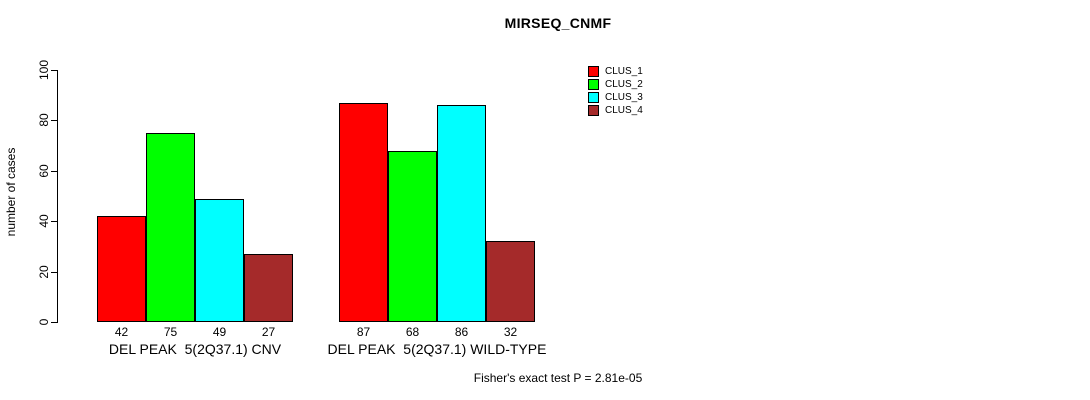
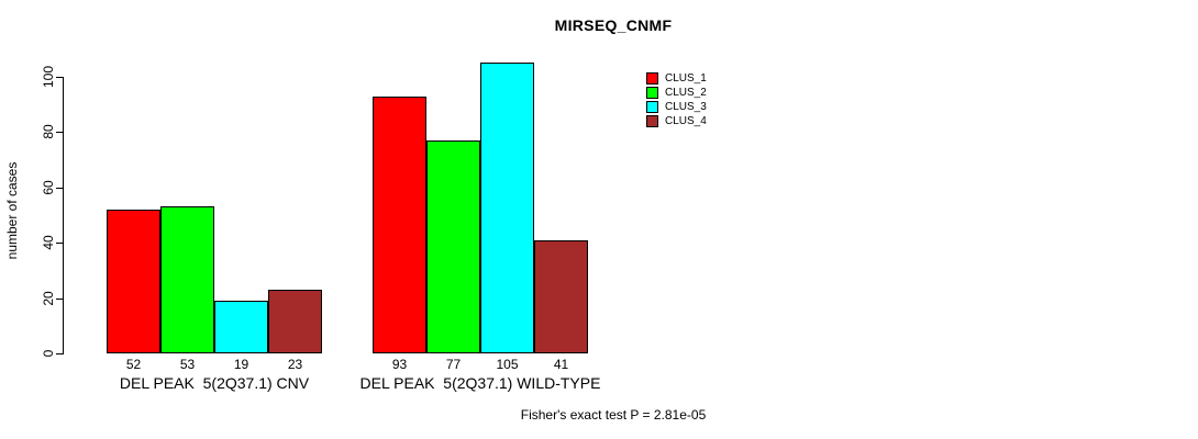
CLUS_1/DEL PEAK 5(2Q37.1) CNV: 42 -> 52
CLUS_2/DEL PEAK 5(2Q37.1) CNV: 75 -> 53
CLUS_3/DEL PEAK 5(2Q37.1) CNV: 49 -> 19
CLUS_4/DEL PEAK 5(2Q37.1) CNV: 27 -> 23
CLUS_1/DEL PEAK 5(2Q37.1) WILD-TYPE: 87 -> 93
CLUS_2/DEL PEAK 5(2Q37.1) WILD-TYPE: 68 -> 77
CLUS_3/DEL PEAK 5(2Q37.1) WILD-TYPE: 86 -> 105
CLUS_4/DEL PEAK 5(2Q37.1) WILD-TYPE: 32 -> 41
